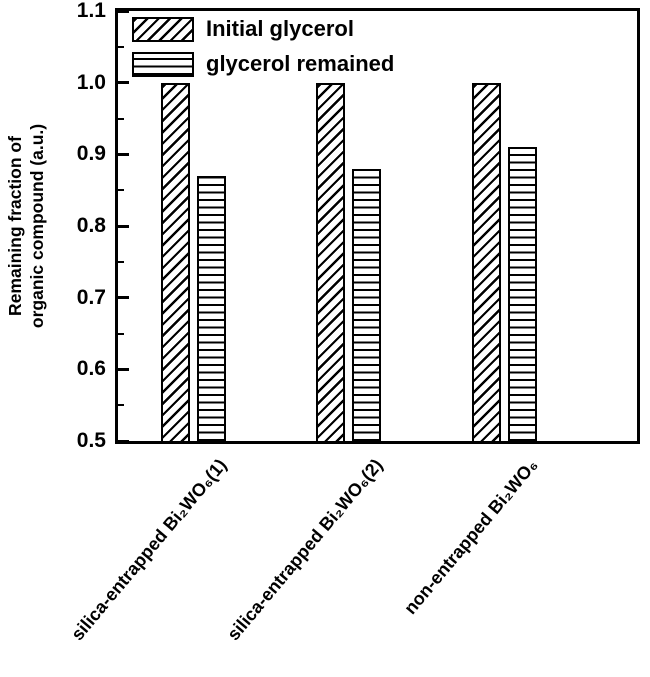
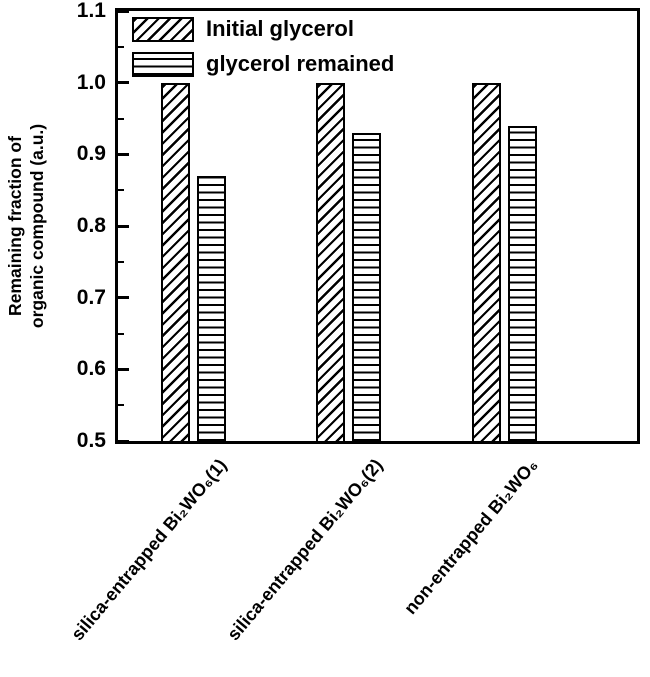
glycerol remained/silica-entrapped Bi₂WO₆(2): 0.88 -> 0.93
glycerol remained/non-entrapped Bi₂WO₆: 0.91 -> 0.94
